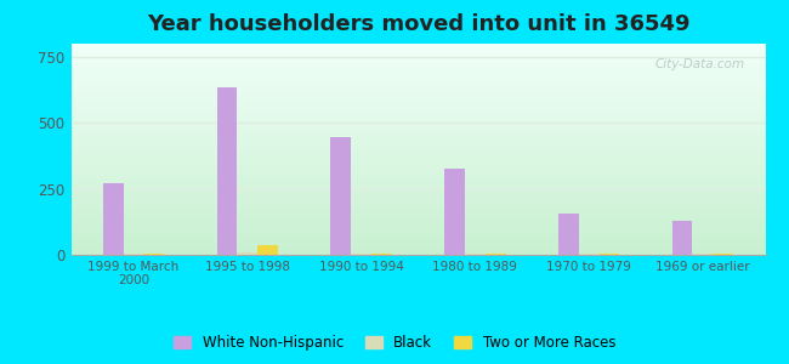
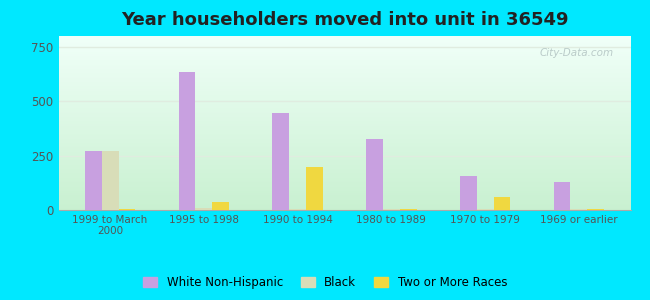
Black/1999 to March 2000: 5 -> 270
Two or More Races/1990 to 1994: 5 -> 200
Two or More Races/1970 to 1979: 5 -> 60
